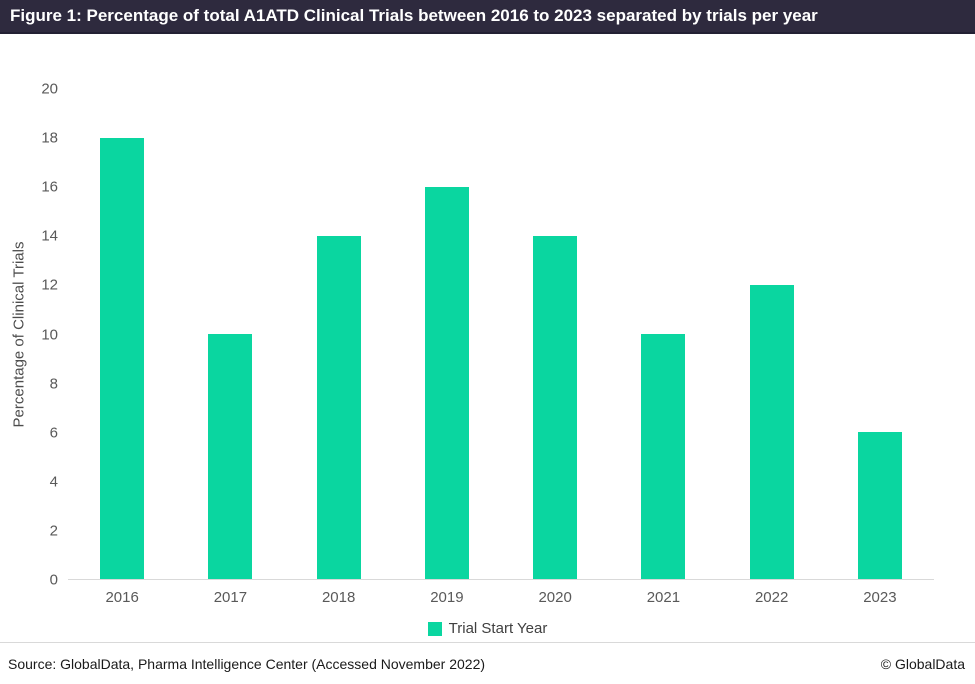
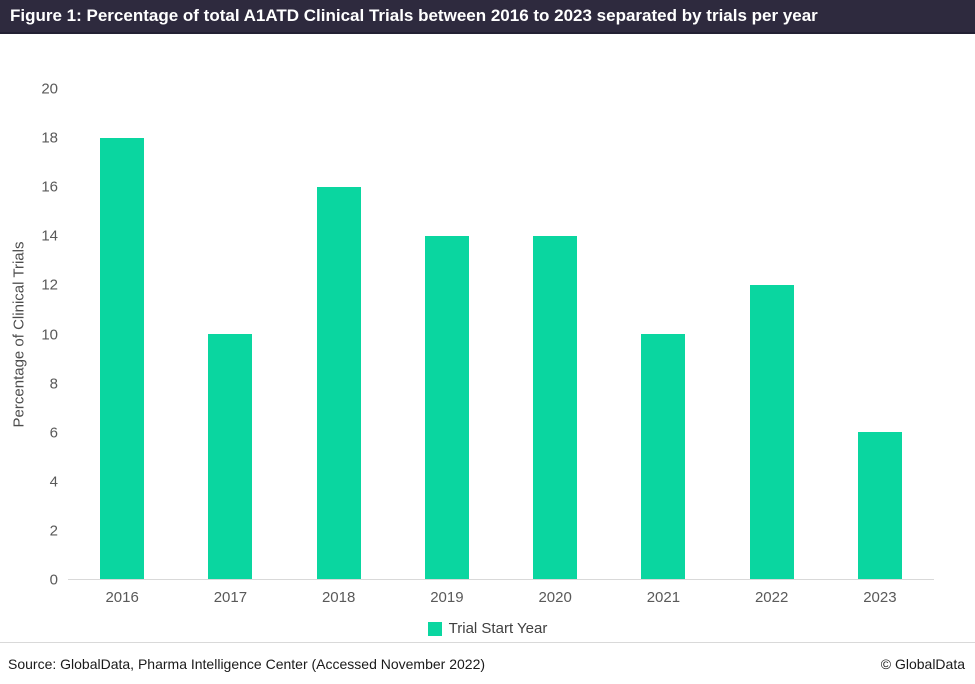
2018: 14 -> 16
2019: 16 -> 14
